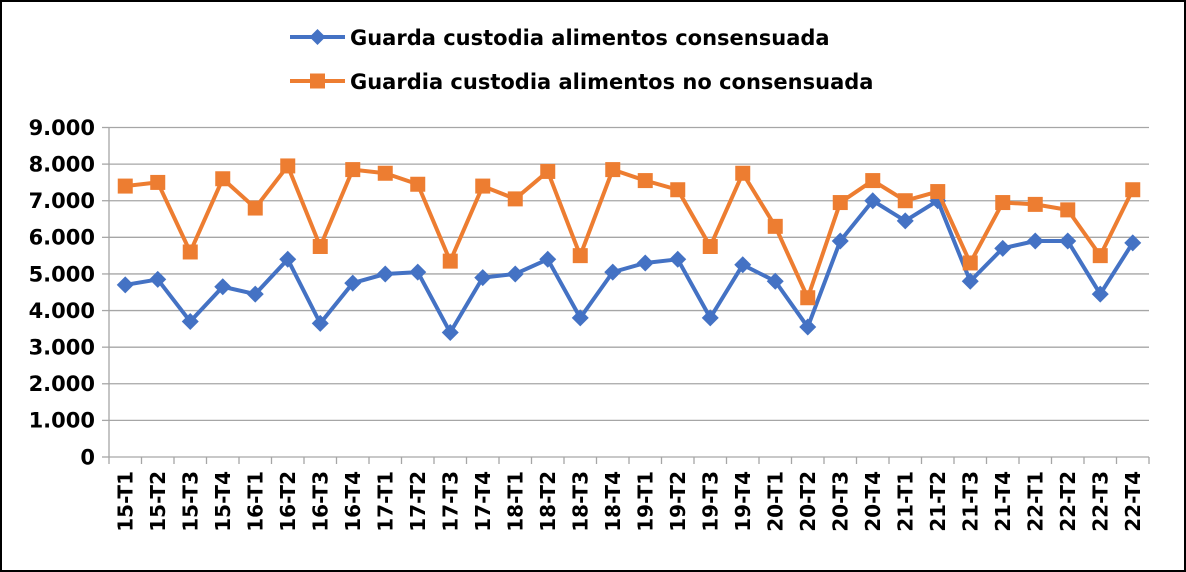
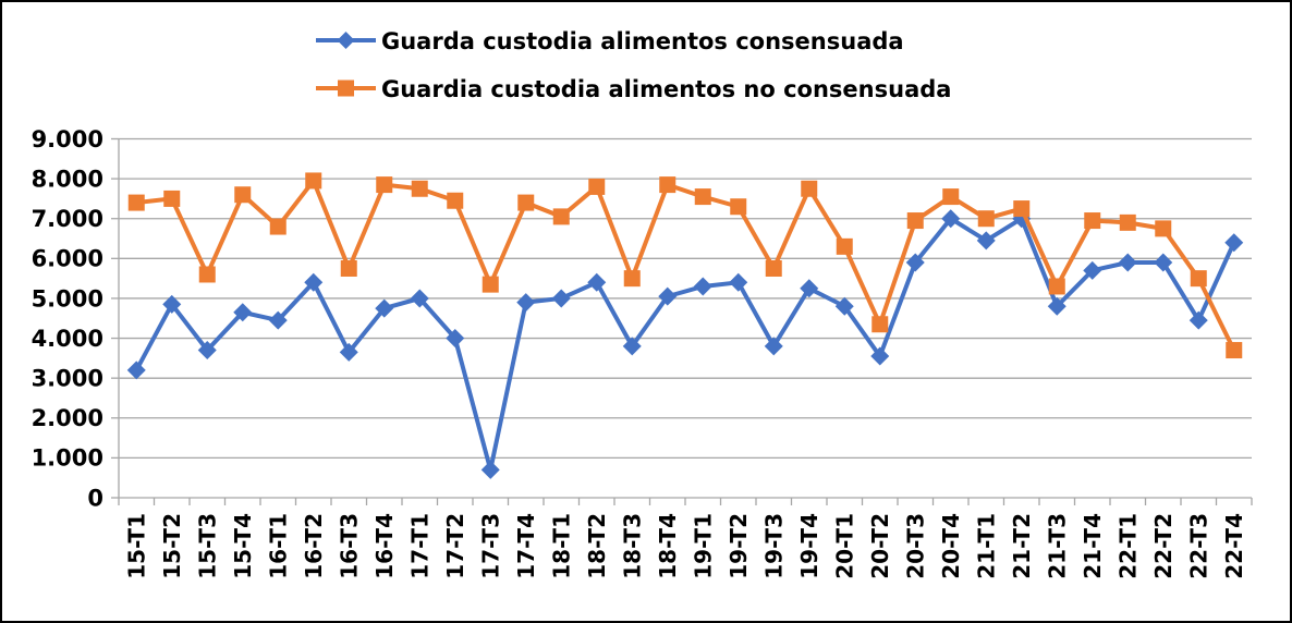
Guarda custodia alimentos consensuada/15-T1: 4700 -> 3200
Guarda custodia alimentos consensuada/17-T2: 5000 -> 4000
Guarda custodia alimentos consensuada/17-T3: 3400 -> 700
Guarda custodia alimentos consensuada/22-T4: 5800 -> 6400
Guardia custodia alimentos no consensuada/22-T4: 7300 -> 3700
